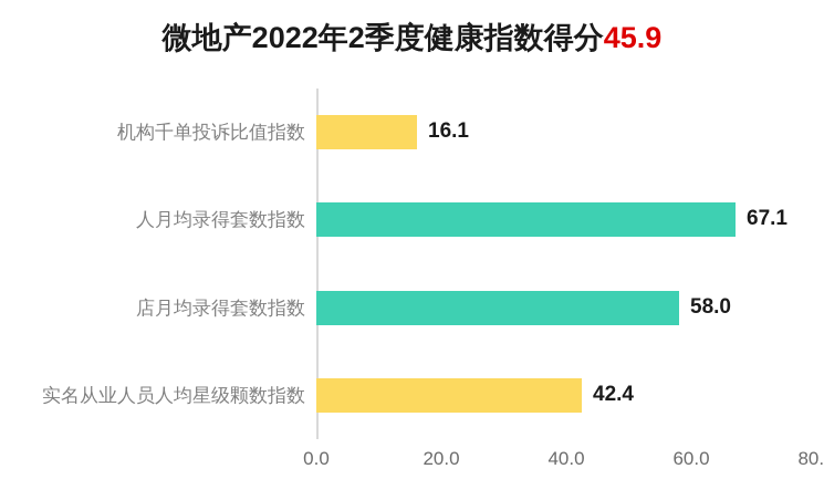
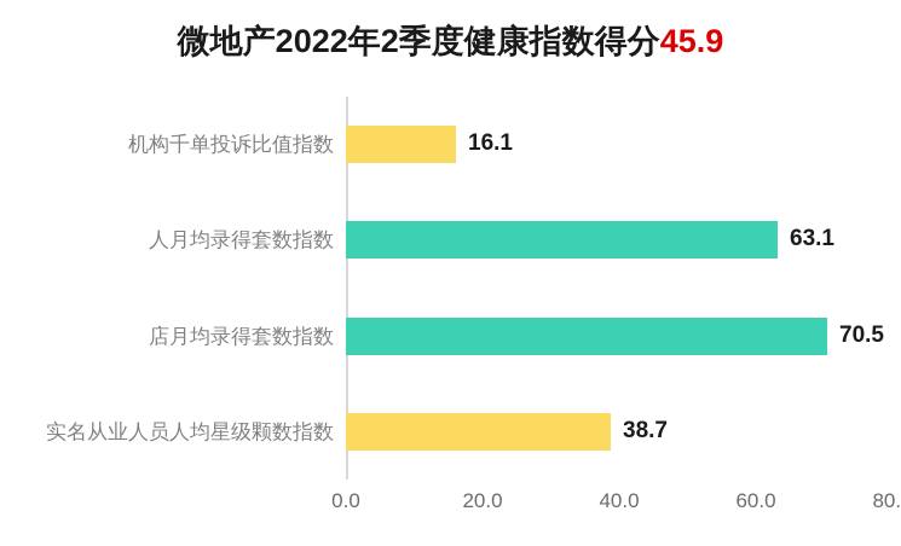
人月均录得套数指数: 67.1 -> 63.1
店月均录得套数指数: 58.0 -> 70.5
实名从业人员人均星级颗数指数: 42.4 -> 38.7
